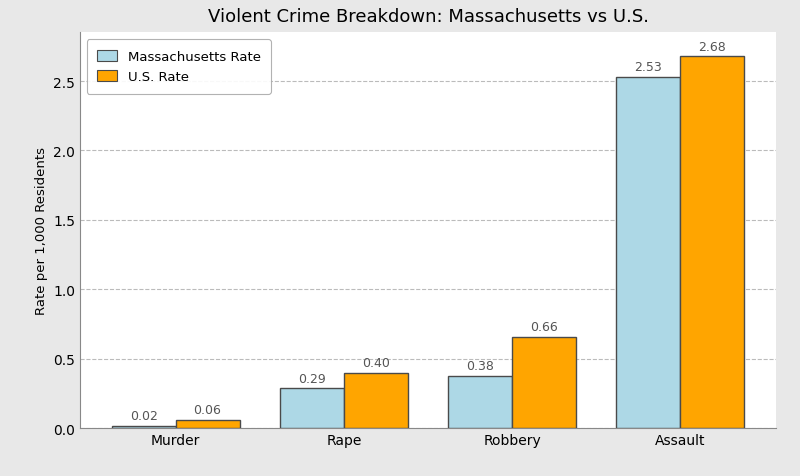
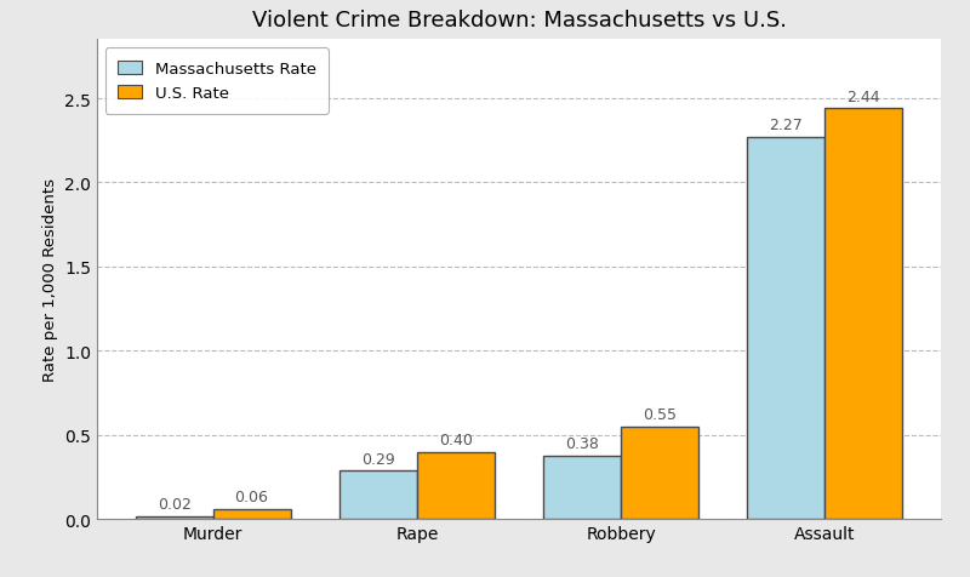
U.S. Rate/Robbery: 0.66 -> 0.55
Massachusetts Rate/Assault: 2.53 -> 2.27
U.S. Rate/Assault: 2.68 -> 2.44
